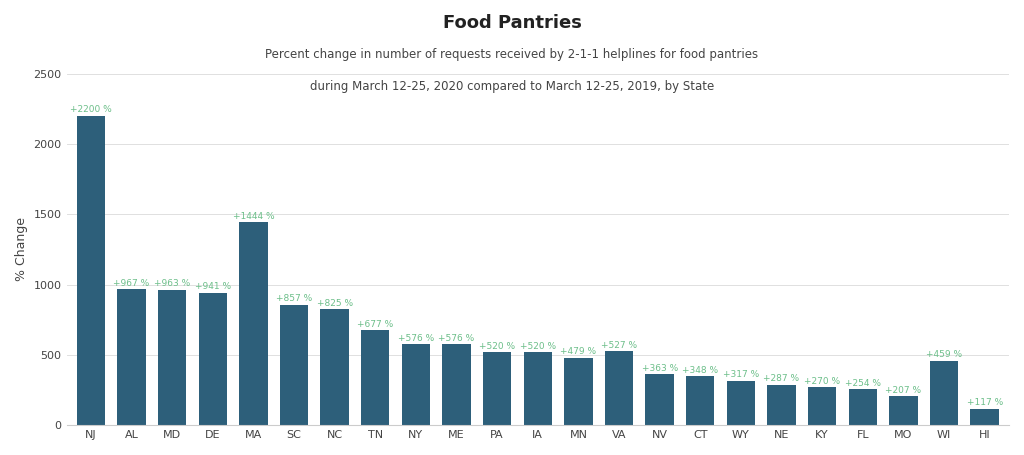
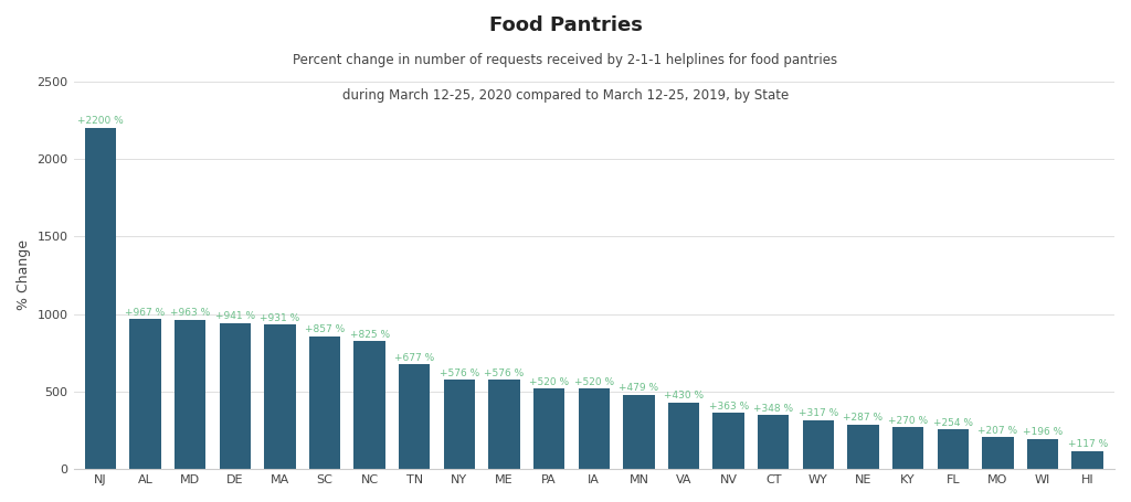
MA: +1444 -> +931
VA: +527 -> +430
WI: +459 -> +196
